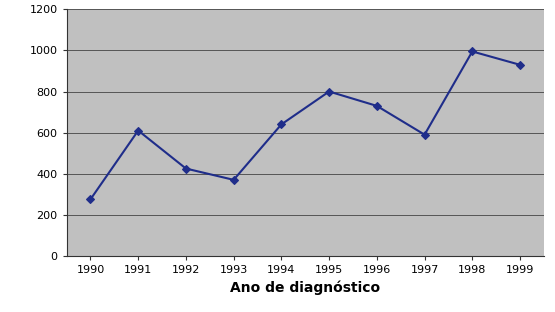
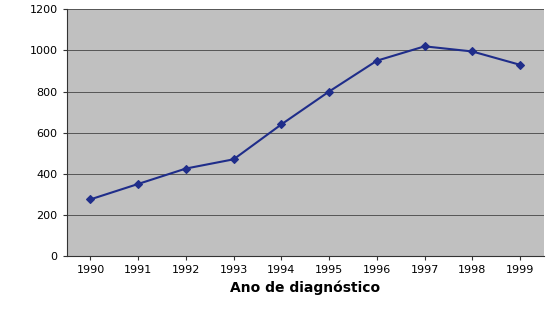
1991: 610 -> 350
1993: 370 -> 470
1996: 730 -> 950
1997: 590 -> 1020
